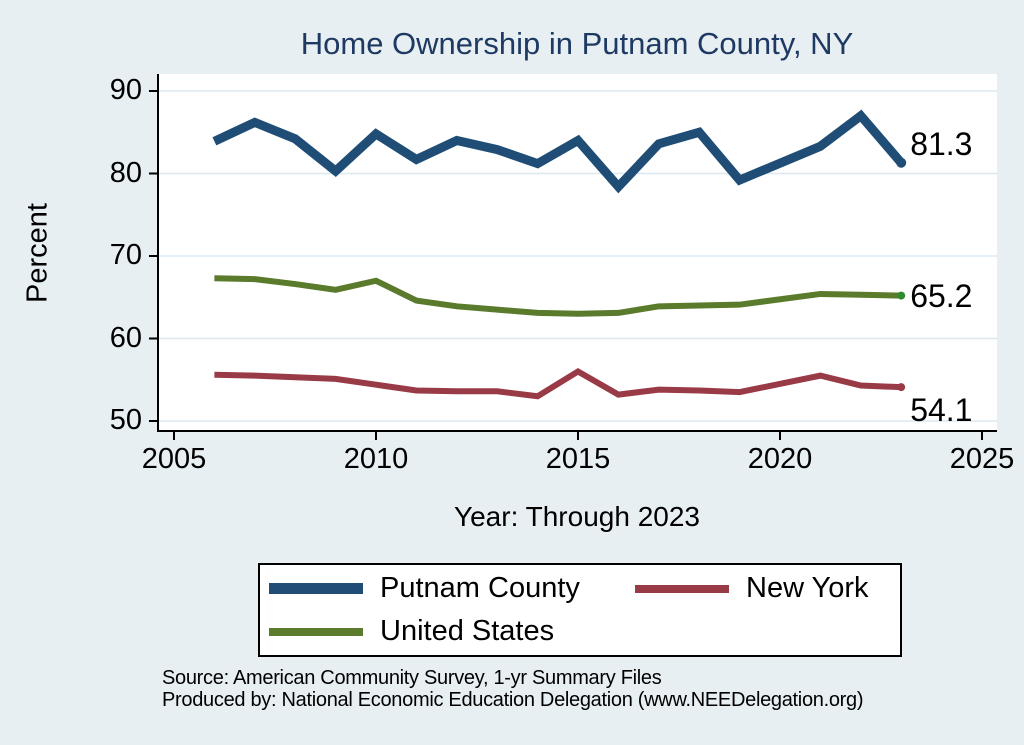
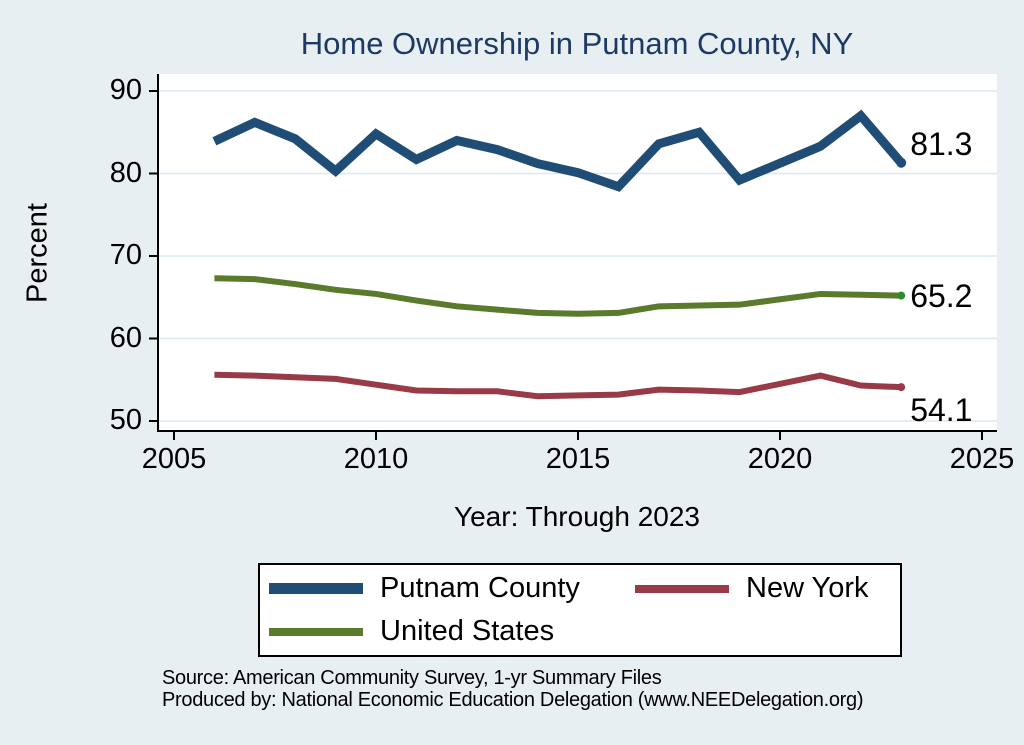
United States/2010: 67 -> 65
Putnam County/2015: 84 -> 80
New York/2015: 56 -> 53
